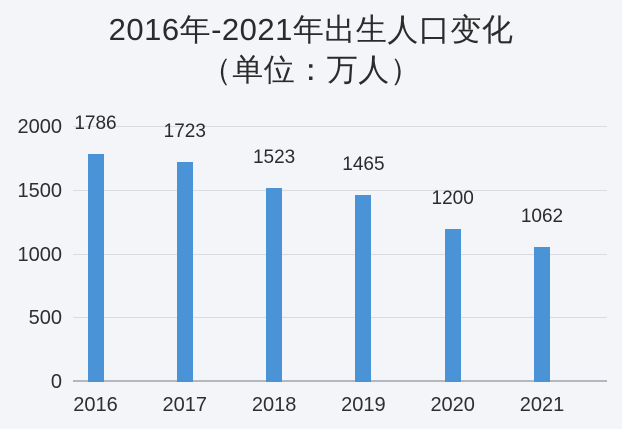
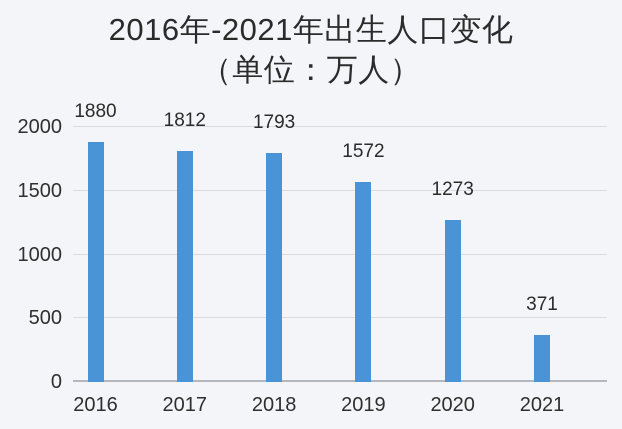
2016: 1786 -> 1880
2017: 1723 -> 1812
2018: 1523 -> 1793
2019: 1465 -> 1572
2020: 1200 -> 1273
2021: 1062 -> 371
